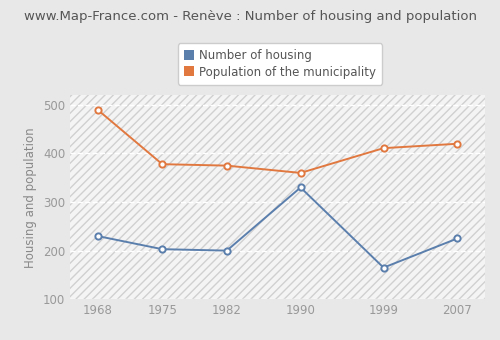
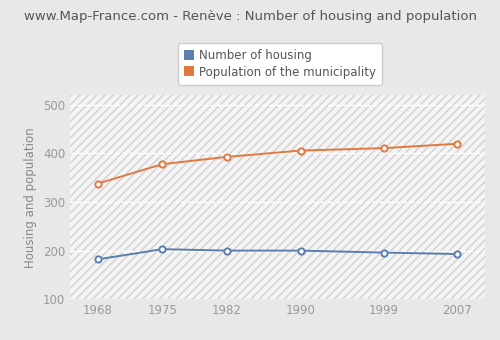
Number of housing/1968: 230 -> 182
Population of the municipality/1968: 490 -> 338
Population of the municipality/1982: 375 -> 393
Number of housing/1990: 330 -> 200
Population of the municipality/1990: 360 -> 406
Number of housing/1999: 165 -> 196
Number of housing/2007: 225 -> 193
